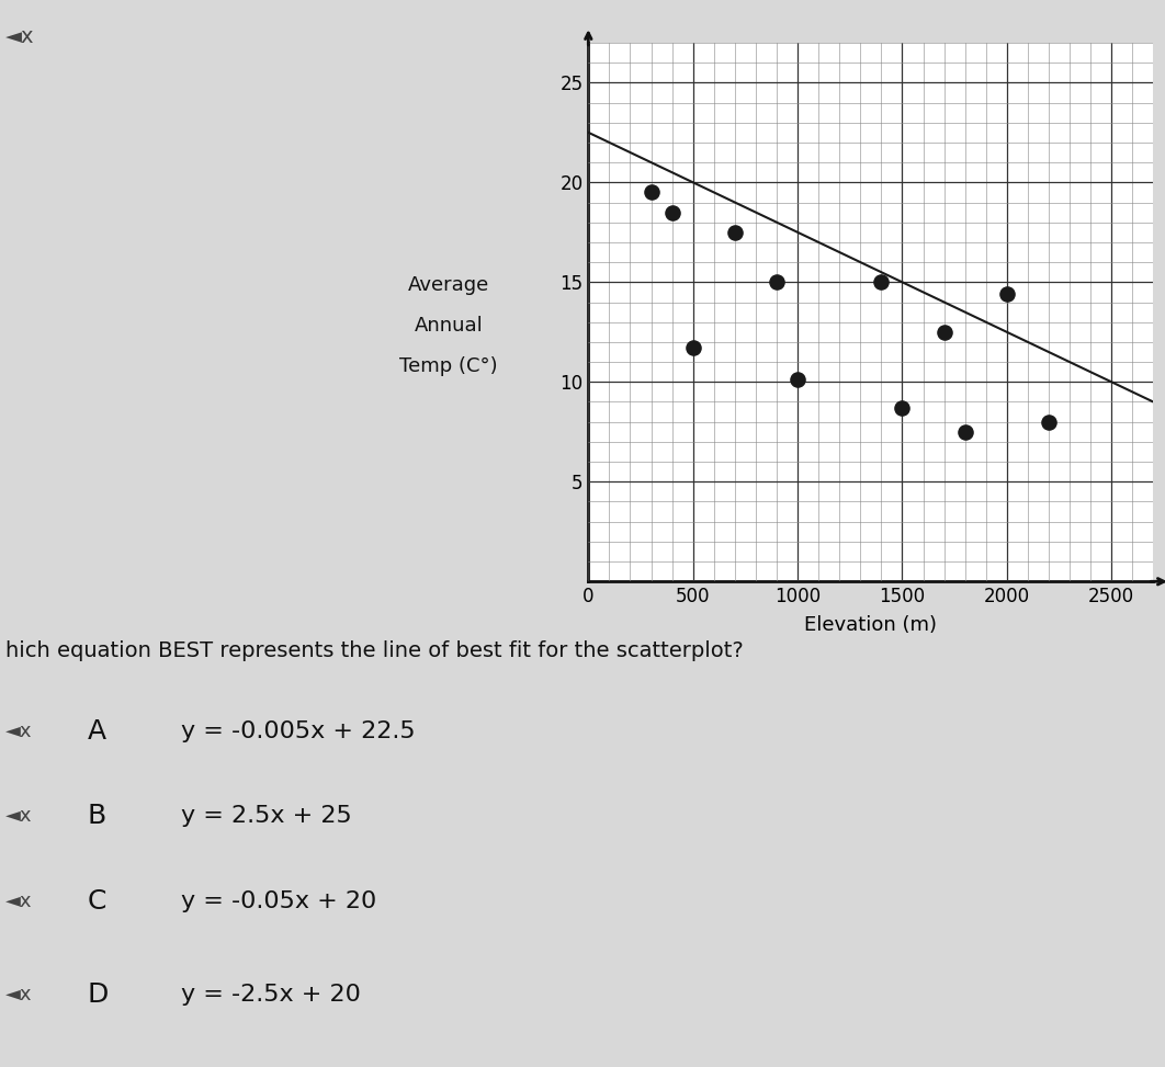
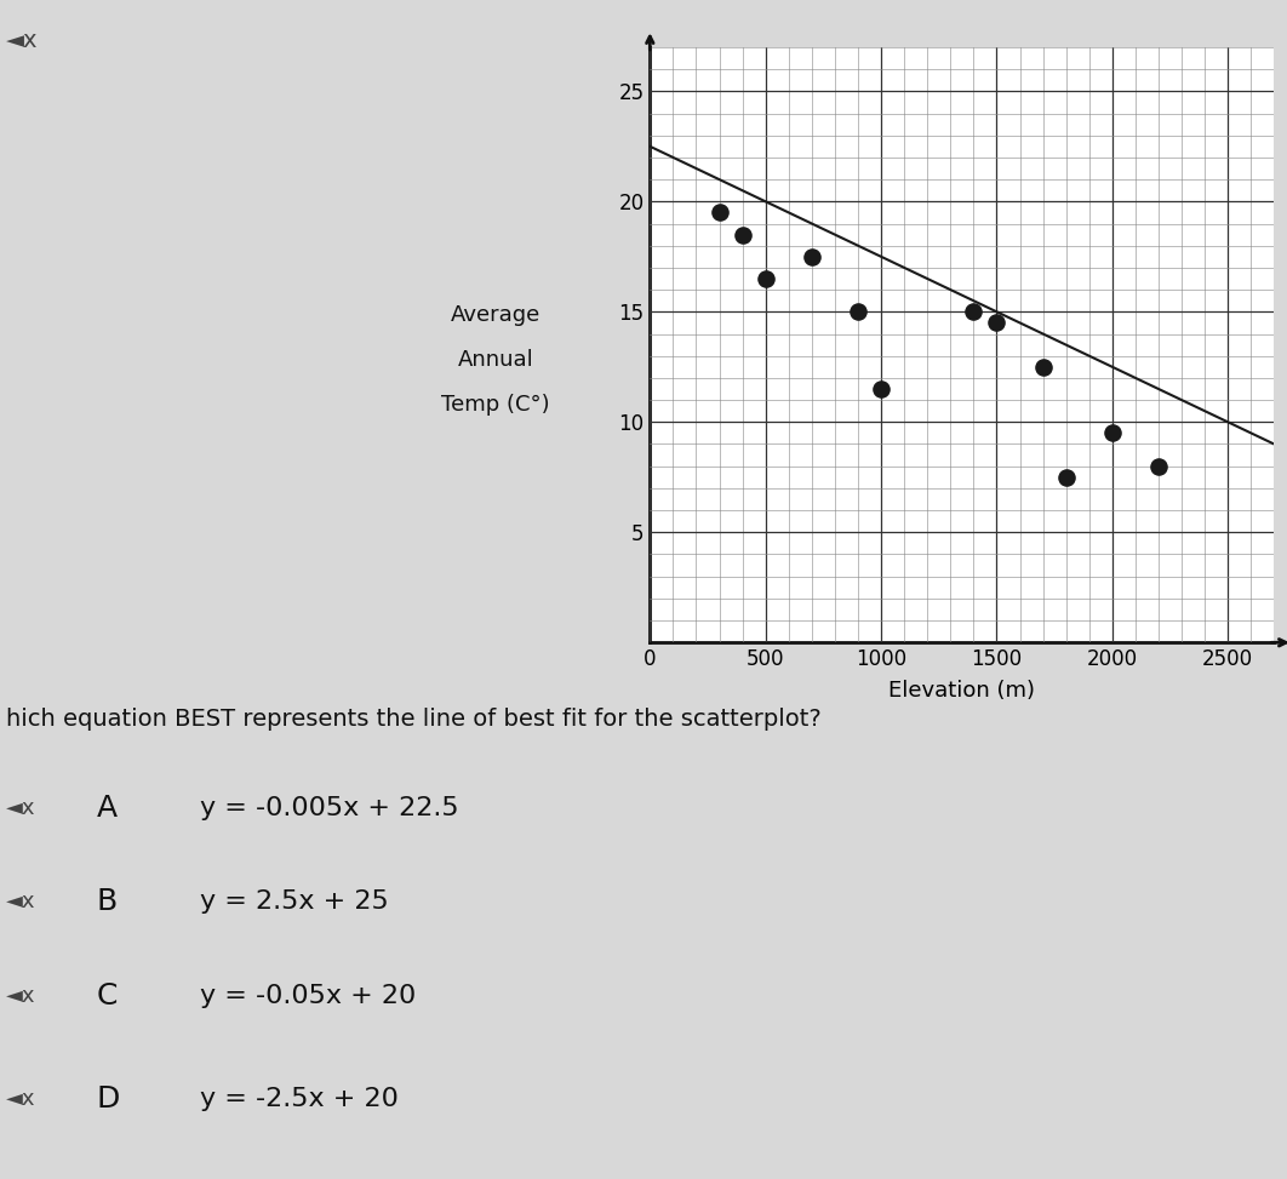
500: 11.7 -> 16.5
1000: 10.1 -> 11.5
1500: 8.7 -> 14.5
2000: 14.4 -> 9.5
